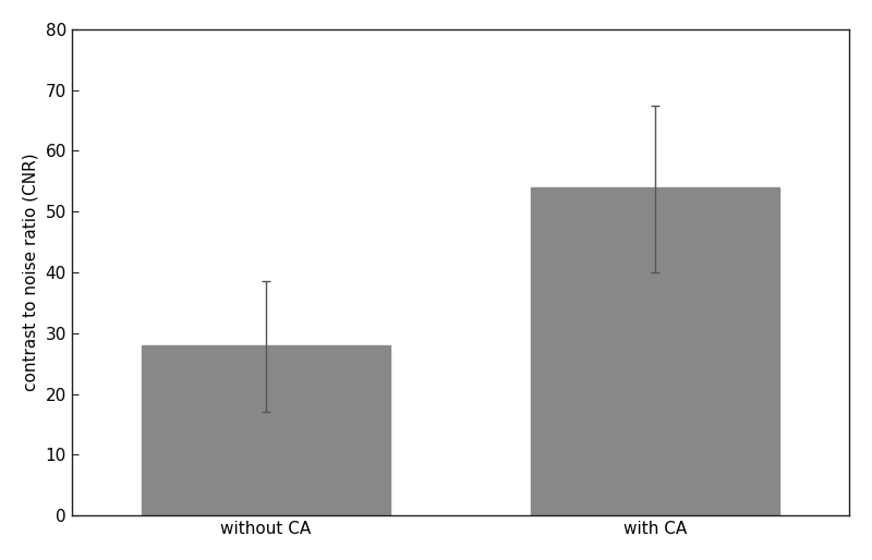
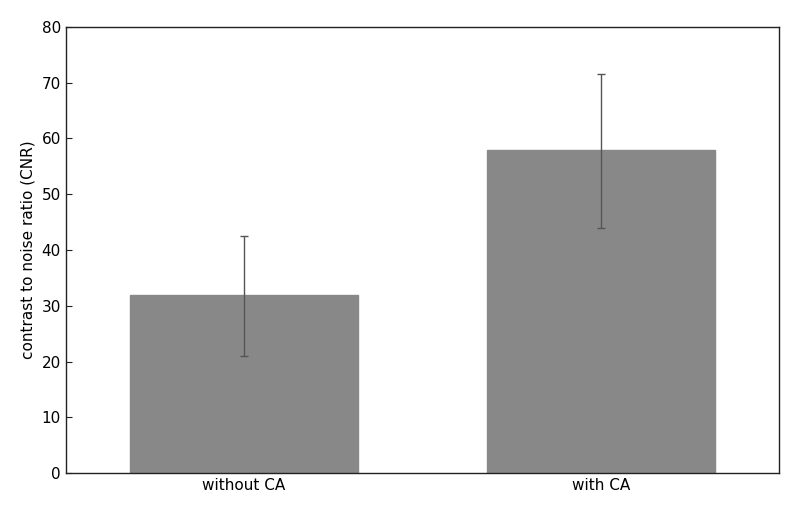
without CA: 28 -> 32
with CA: 54 -> 58
